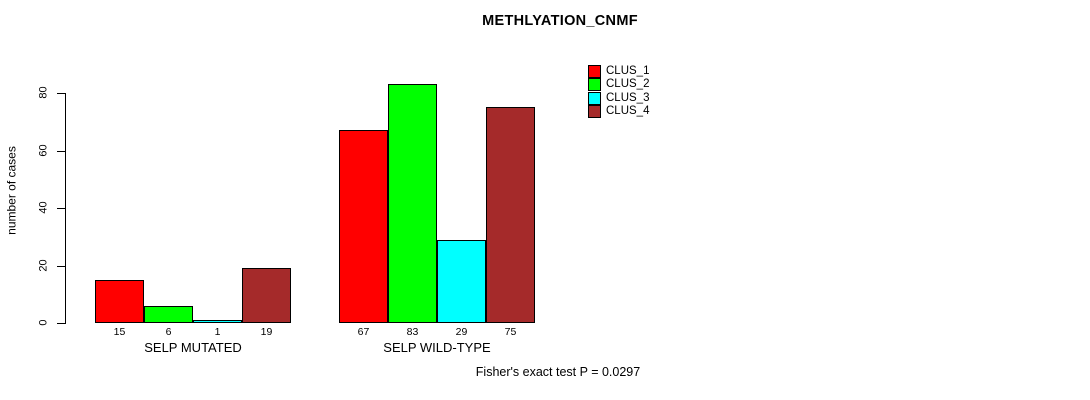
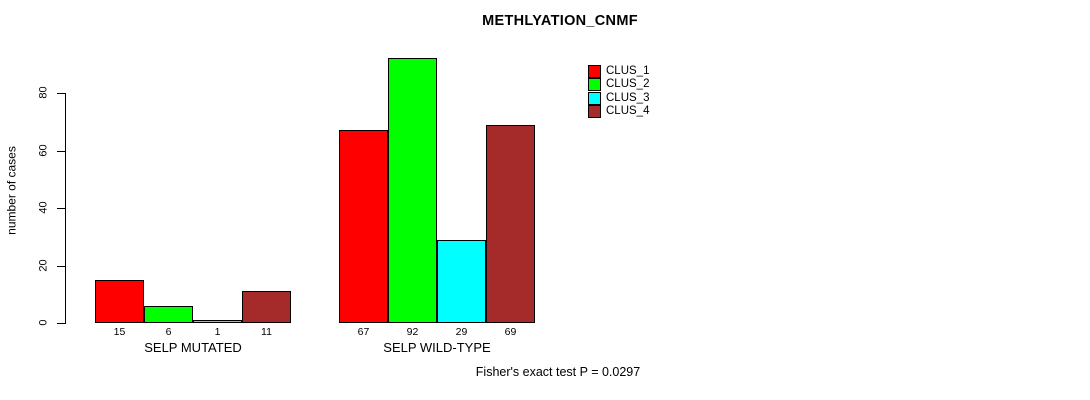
CLUS_4/SELP MUTATED: 19 -> 11
CLUS_2/SELP WILD-TYPE: 83 -> 92
CLUS_4/SELP WILD-TYPE: 75 -> 69
